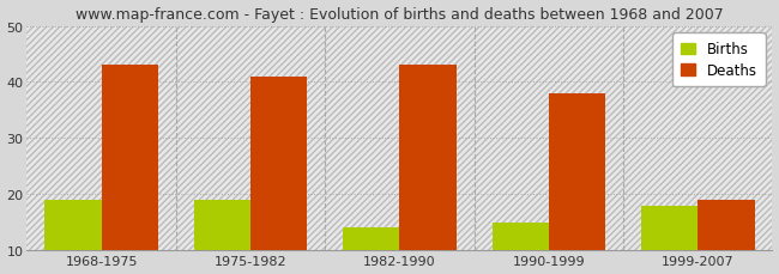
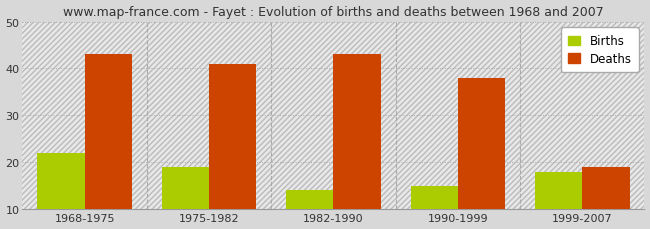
Births/1968-1975: 19 -> 22
